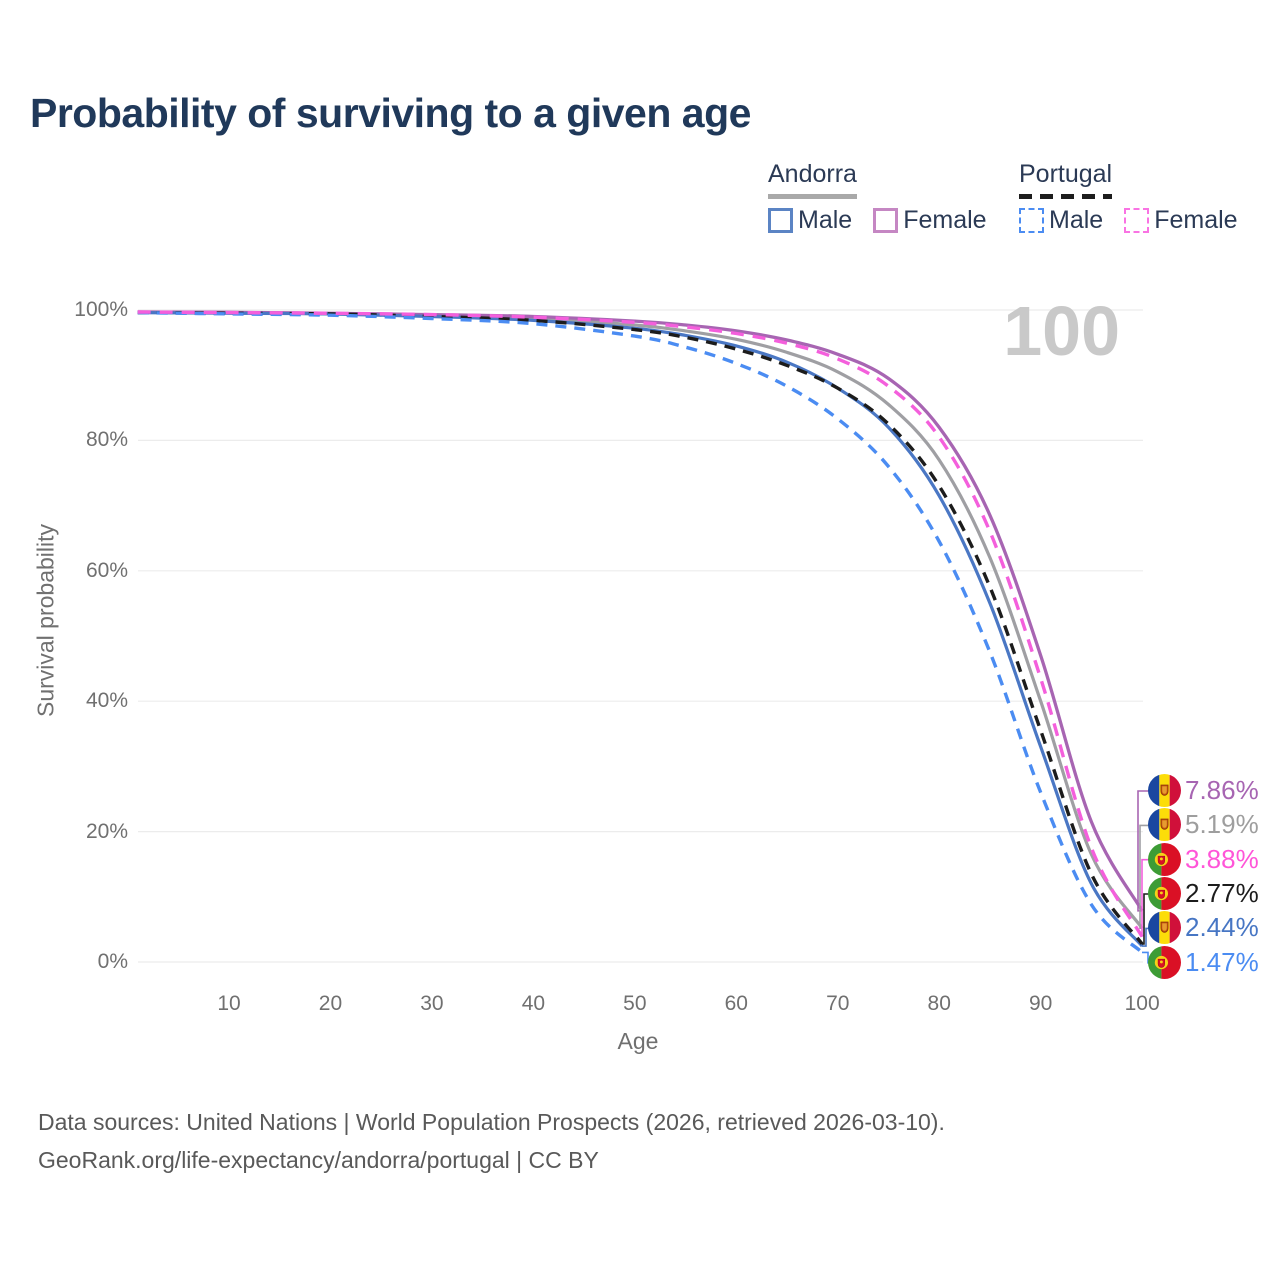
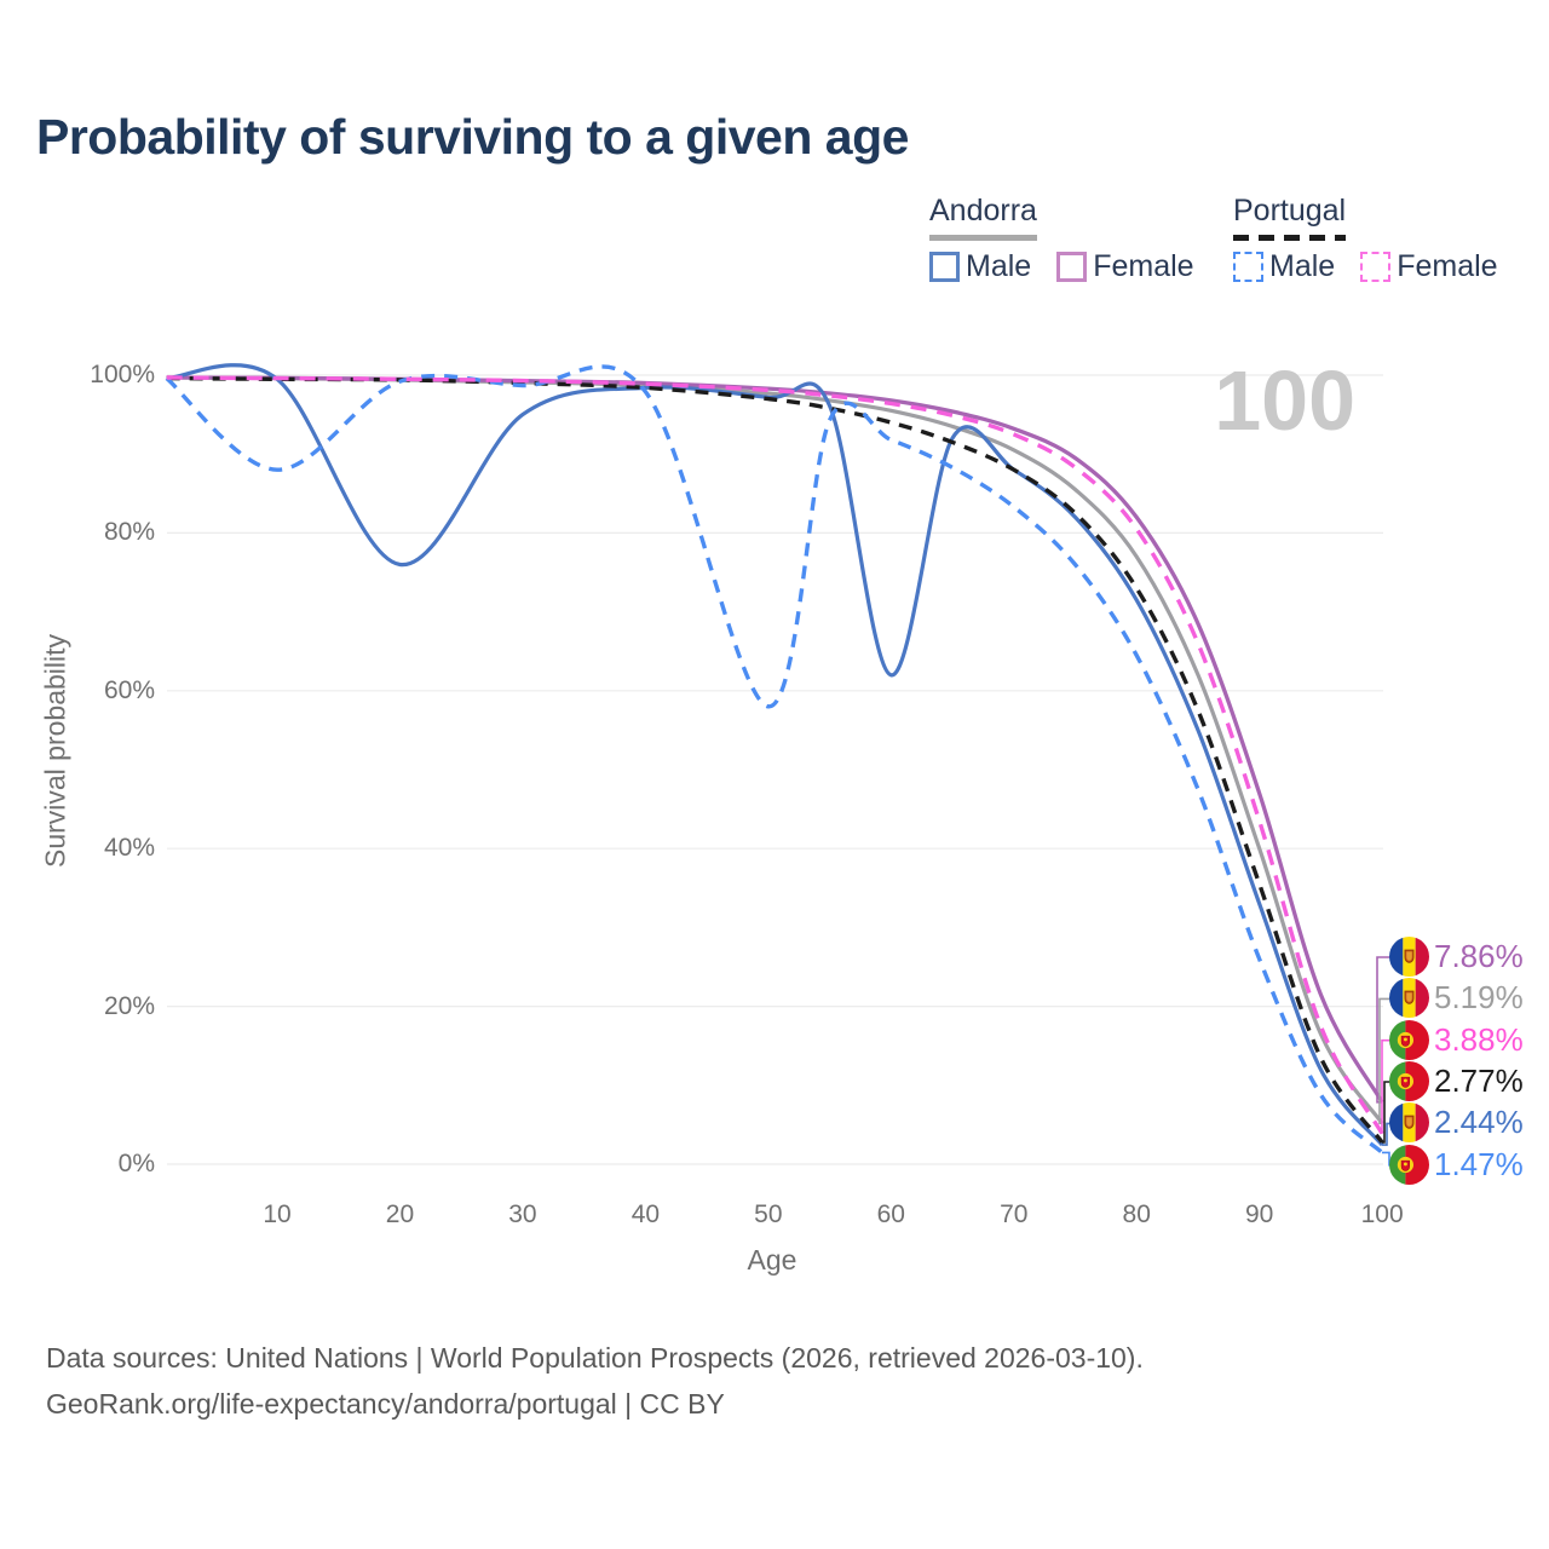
Portugal Male/10: 99% -> 88%
Andorra Male/20: 99% -> 76%
Andorra Male/30: 99% -> 95%
Portugal Male/50: 96% -> 58%
Andorra Male/60: 94% -> 62%
